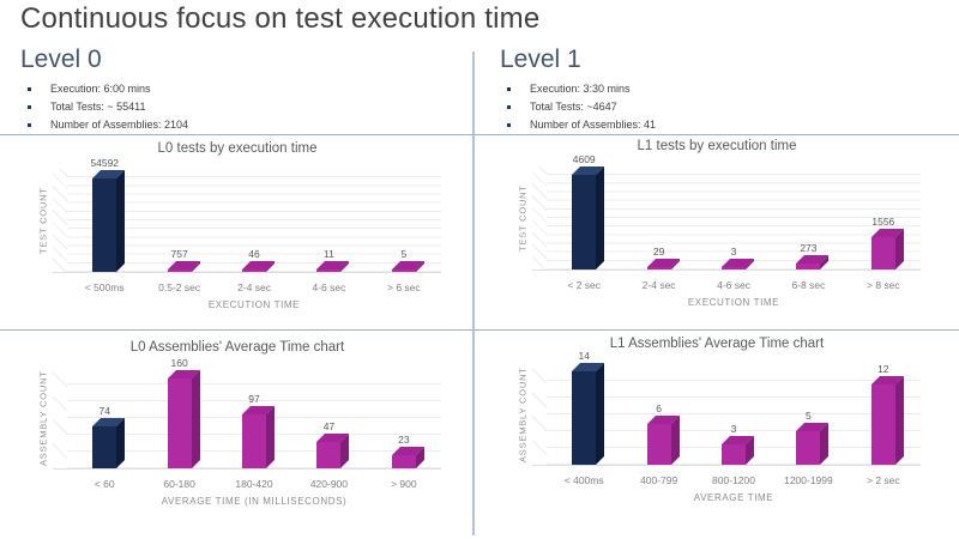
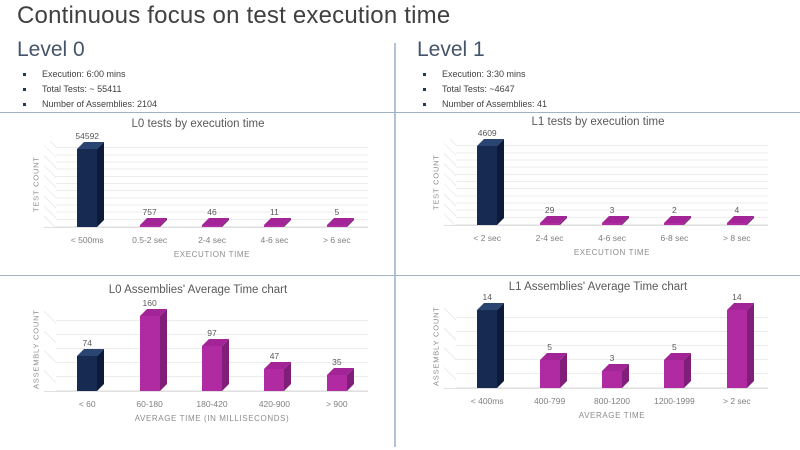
L1 tests by execution time/6-8 sec: 273 -> 2
L1 tests by execution time/> 8 sec: 1556 -> 4
L0 Assemblies' Average Time chart/> 900: 23 -> 35
L1 Assemblies' Average Time chart/400-799: 6 -> 5
L1 Assemblies' Average Time chart/> 2 sec: 12 -> 14
